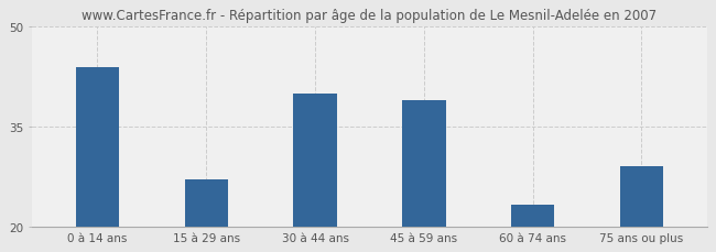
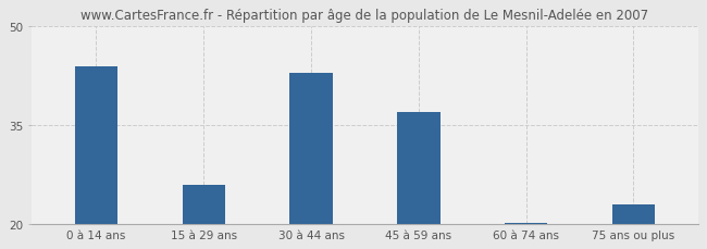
15 à 29 ans: 27.0 -> 26.0
30 à 44 ans: 40.0 -> 43.0
45 à 59 ans: 39.0 -> 37.0
60 à 74 ans: 23.2 -> 20.2
75 ans ou plus: 29.0 -> 23.0
